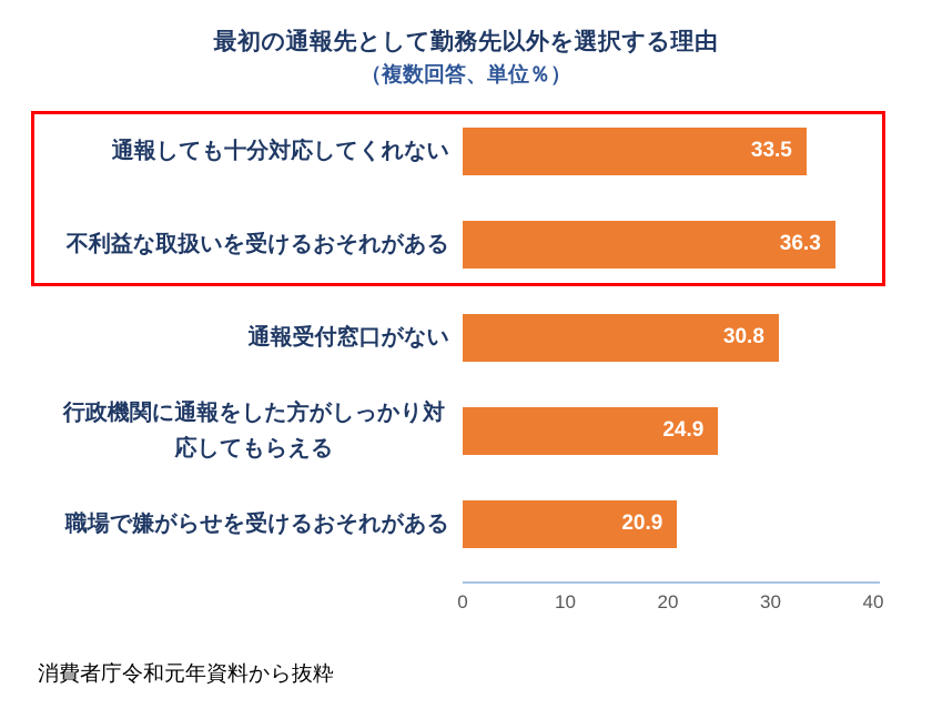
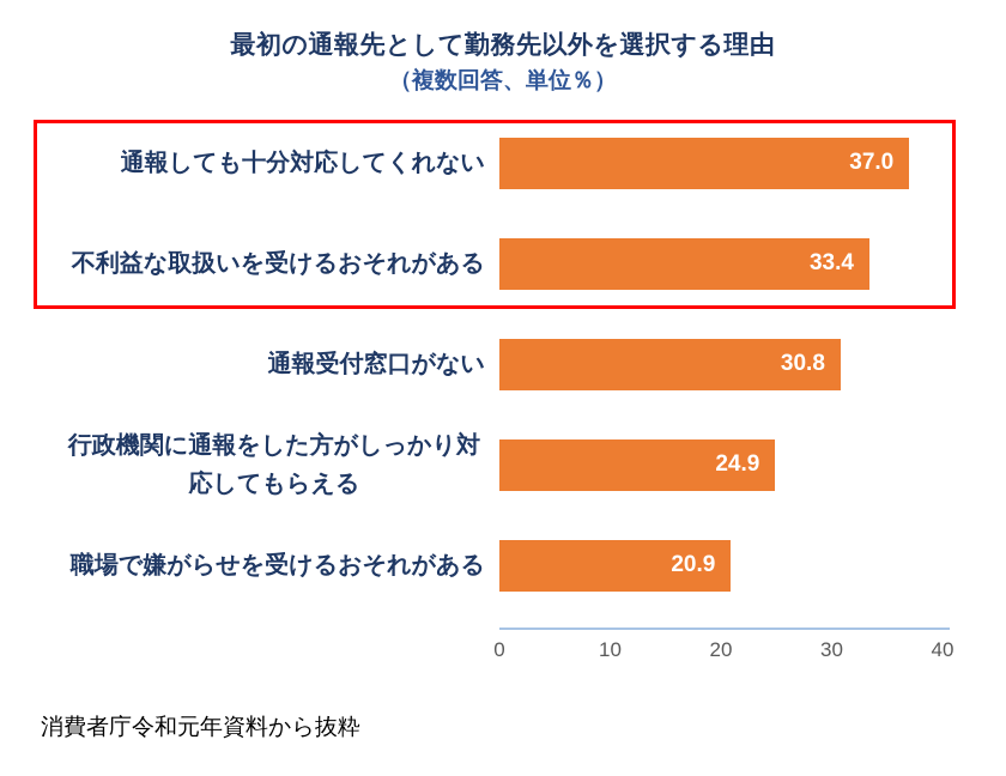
通報しても十分対応してくれない: 33.5 -> 37.0
不利益な取扱いを受けるおそれがある: 36.3 -> 33.4
